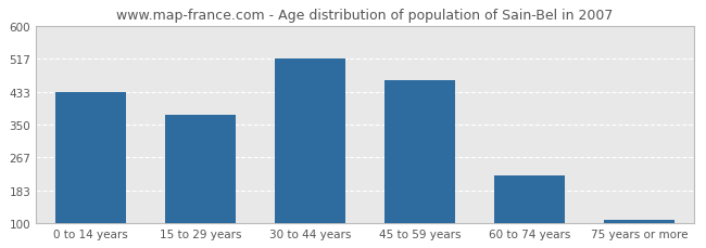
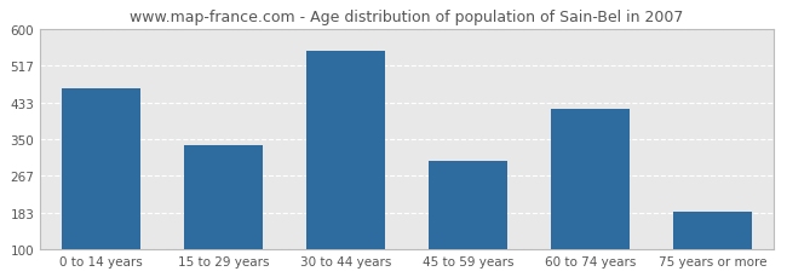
0 to 14 years: 433 -> 465
15 to 29 years: 375 -> 335
30 to 44 years: 519 -> 550
45 to 59 years: 463 -> 300
60 to 74 years: 222 -> 420
75 years or more: 107 -> 185
